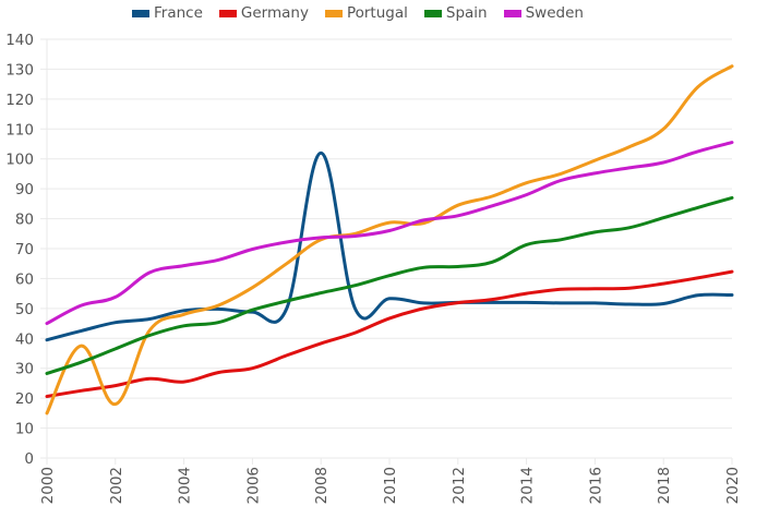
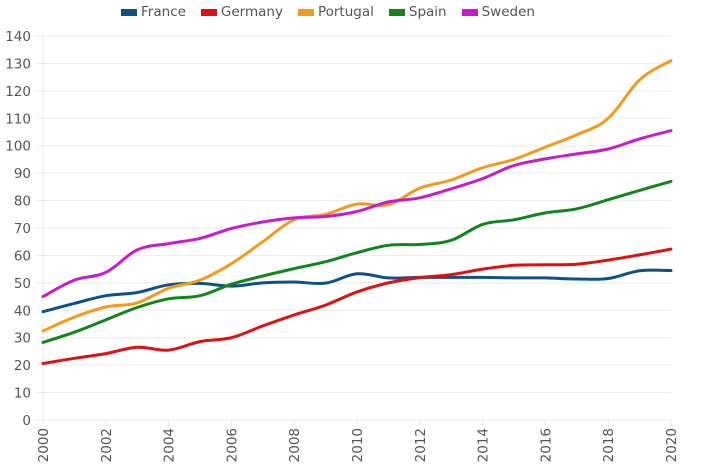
Portugal/2000: 15 -> 32
Portugal/2002: 18 -> 41
France/2008: 102 -> 50
